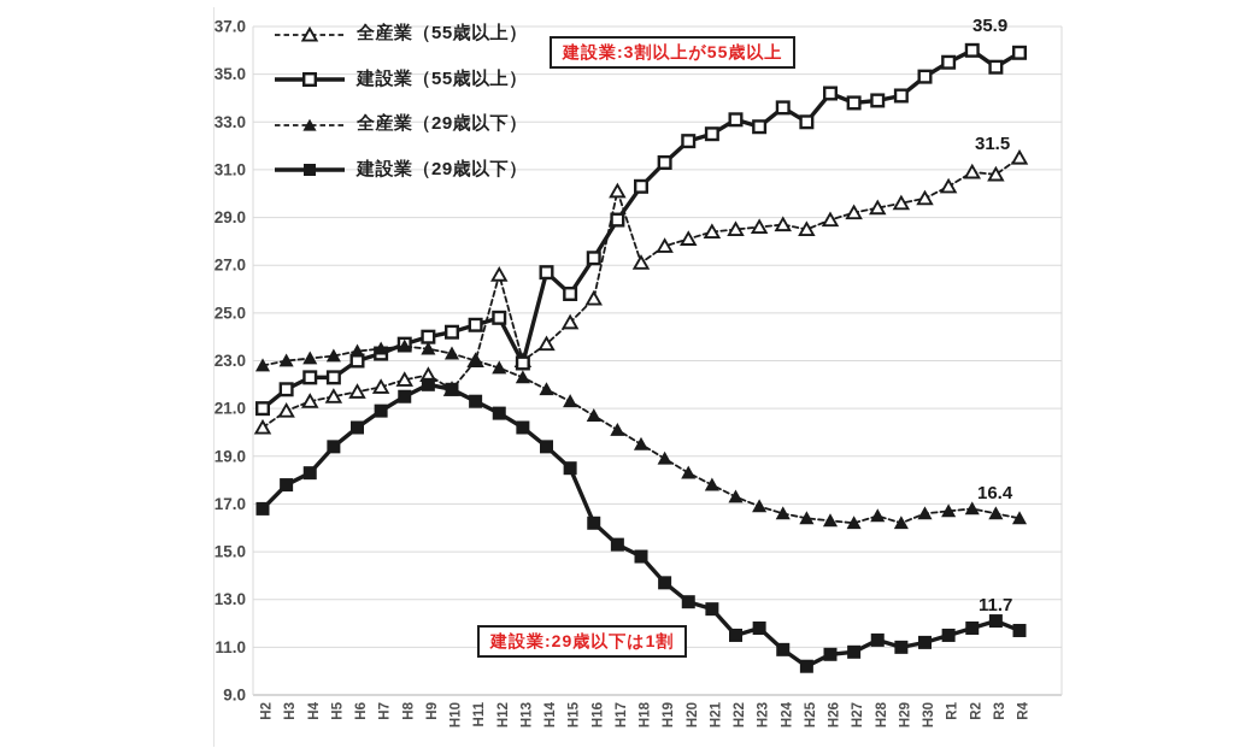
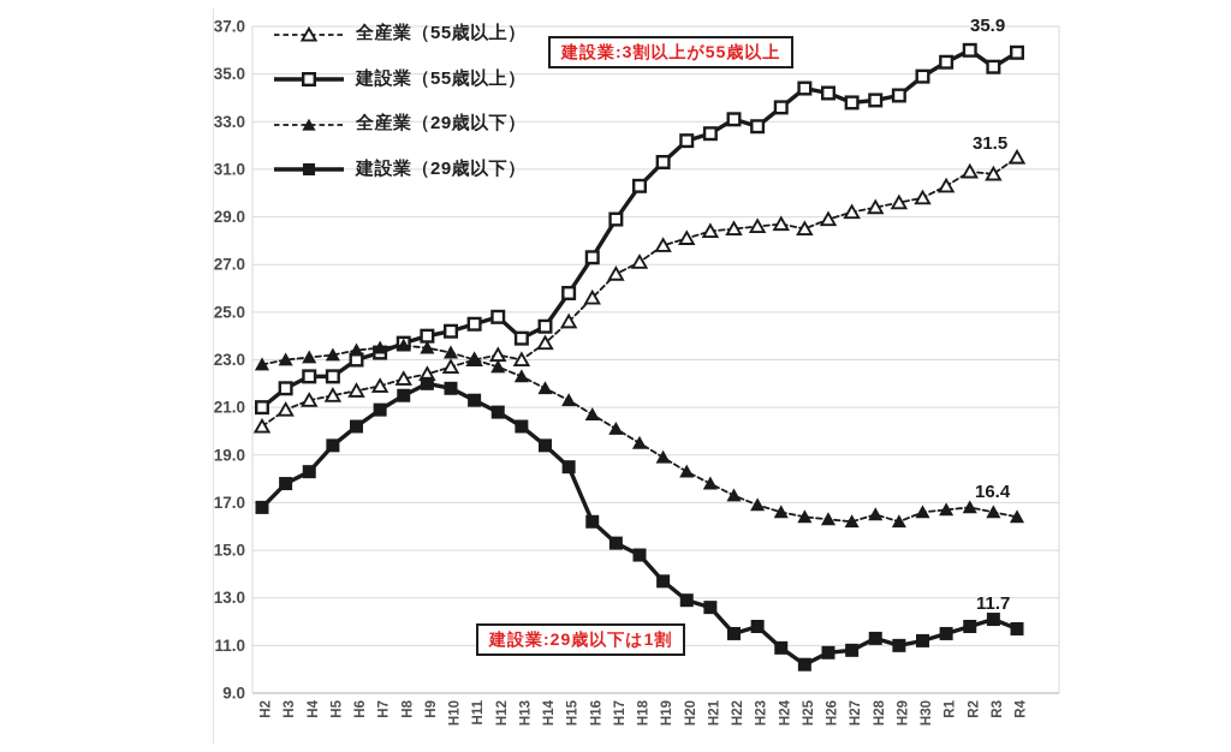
全産業（55歳以上）/H10: 21.8 -> 22.7
全産業（55歳以上）/H12: 26.6 -> 23.2
建設業（55歳以上）/H13: 22.9 -> 23.9
建設業（55歳以上）/H14: 26.7 -> 24.4
全産業（55歳以上）/H17: 30.1 -> 26.6
建設業（55歳以上）/H25: 33.0 -> 34.4
